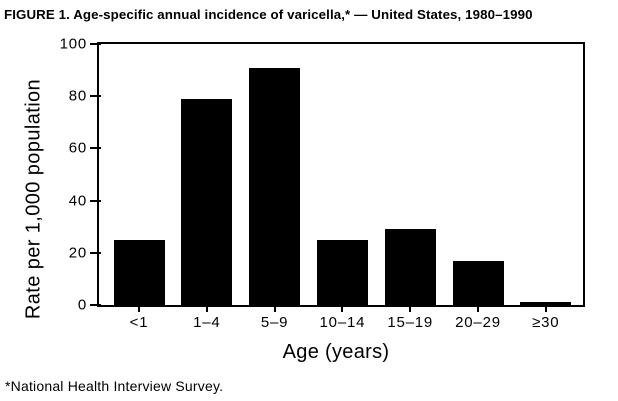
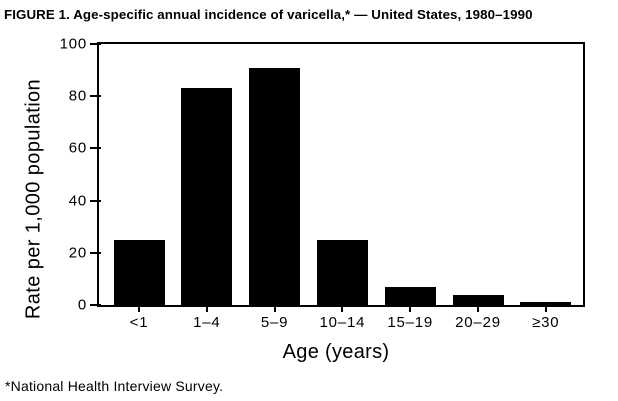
1–4: 79 -> 83
15–19: 29 -> 7
20–29: 17 -> 4
